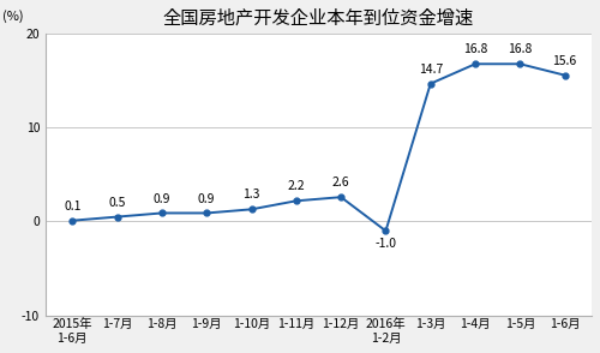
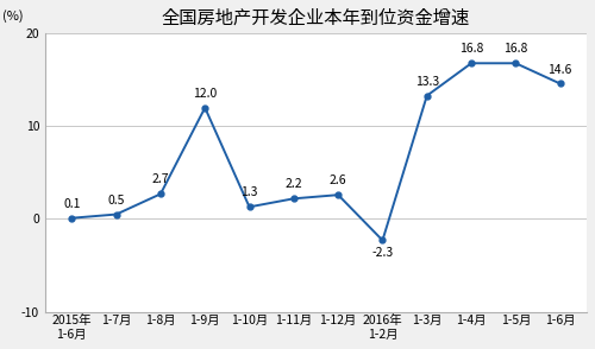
1-8月: 0.9 -> 2.7
1-9月: 0.9 -> 12.0
2016年 1-2月: -1.0 -> -2.3
1-3月: 14.7 -> 13.3
1-6月: 15.6 -> 14.6
